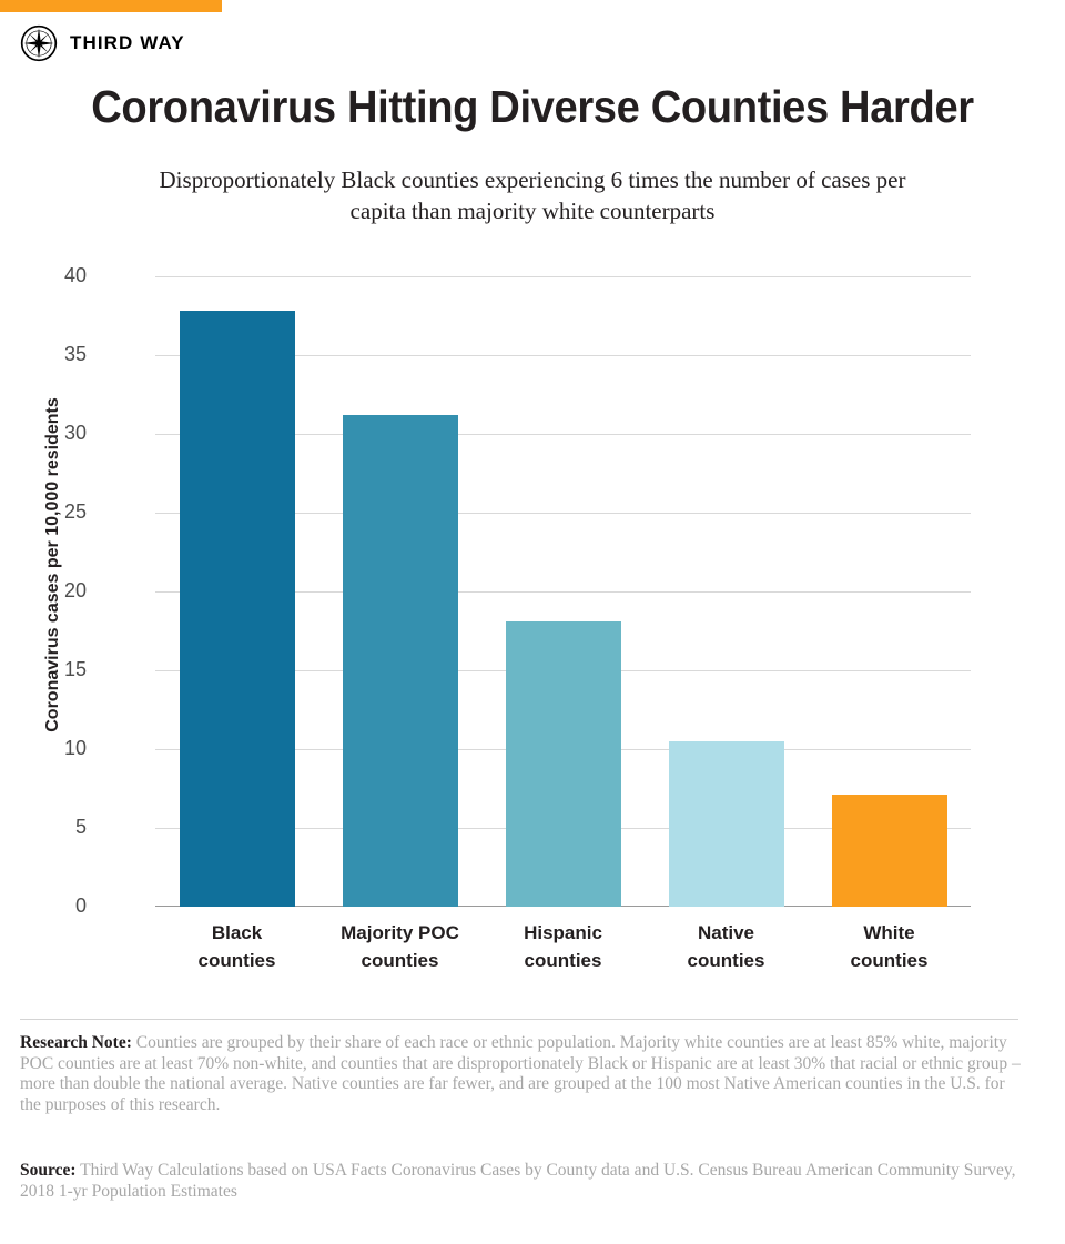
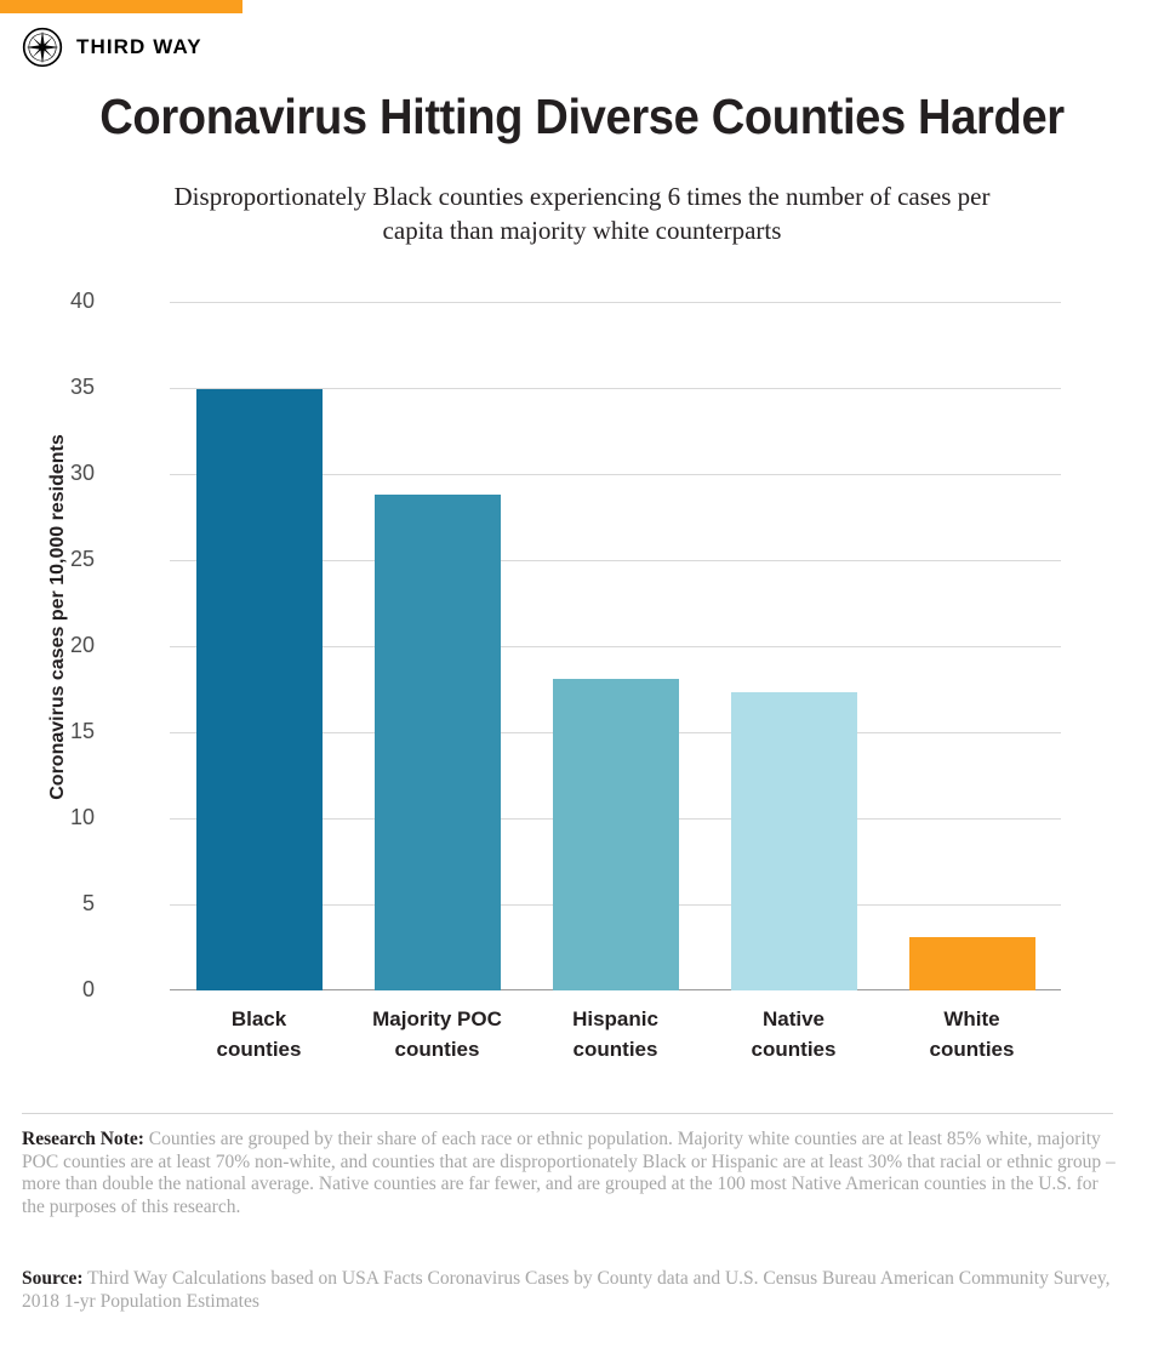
Black counties: 37.8 -> 34.9
Majority POC counties: 31.2 -> 28.8
Native counties: 10.5 -> 17.3
White counties: 7.1 -> 3.1
